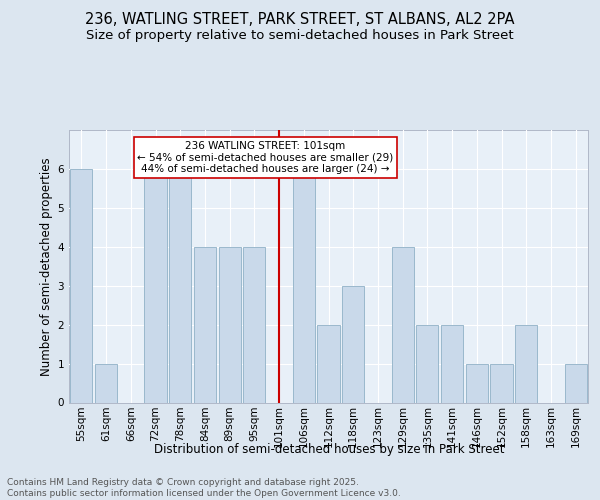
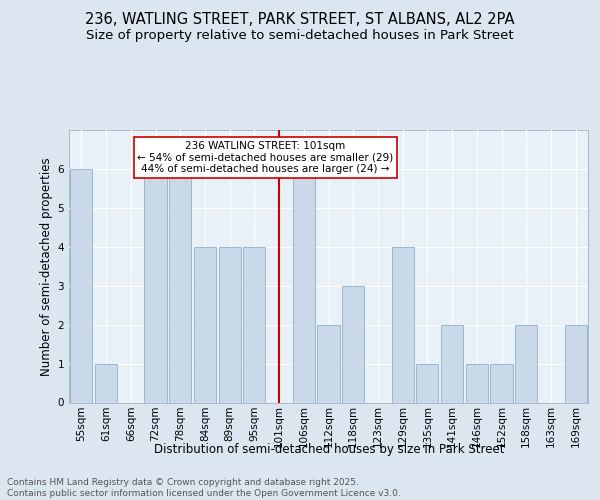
135sqm: 2 -> 1
169sqm: 1 -> 2
